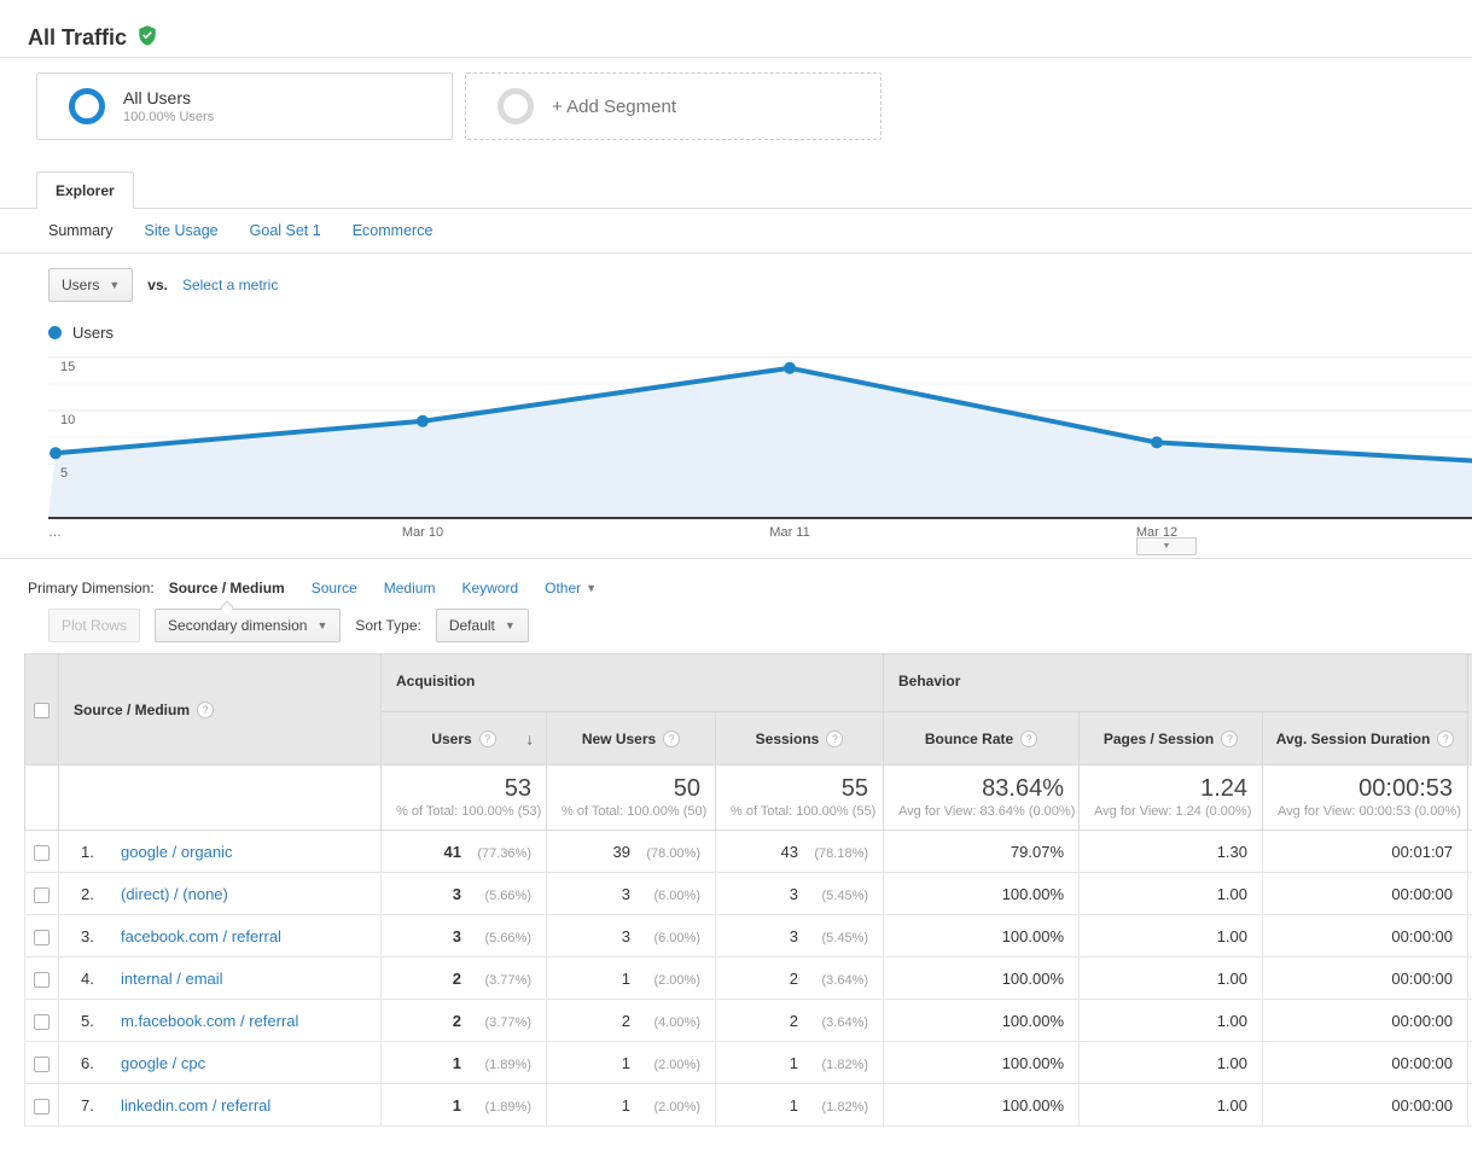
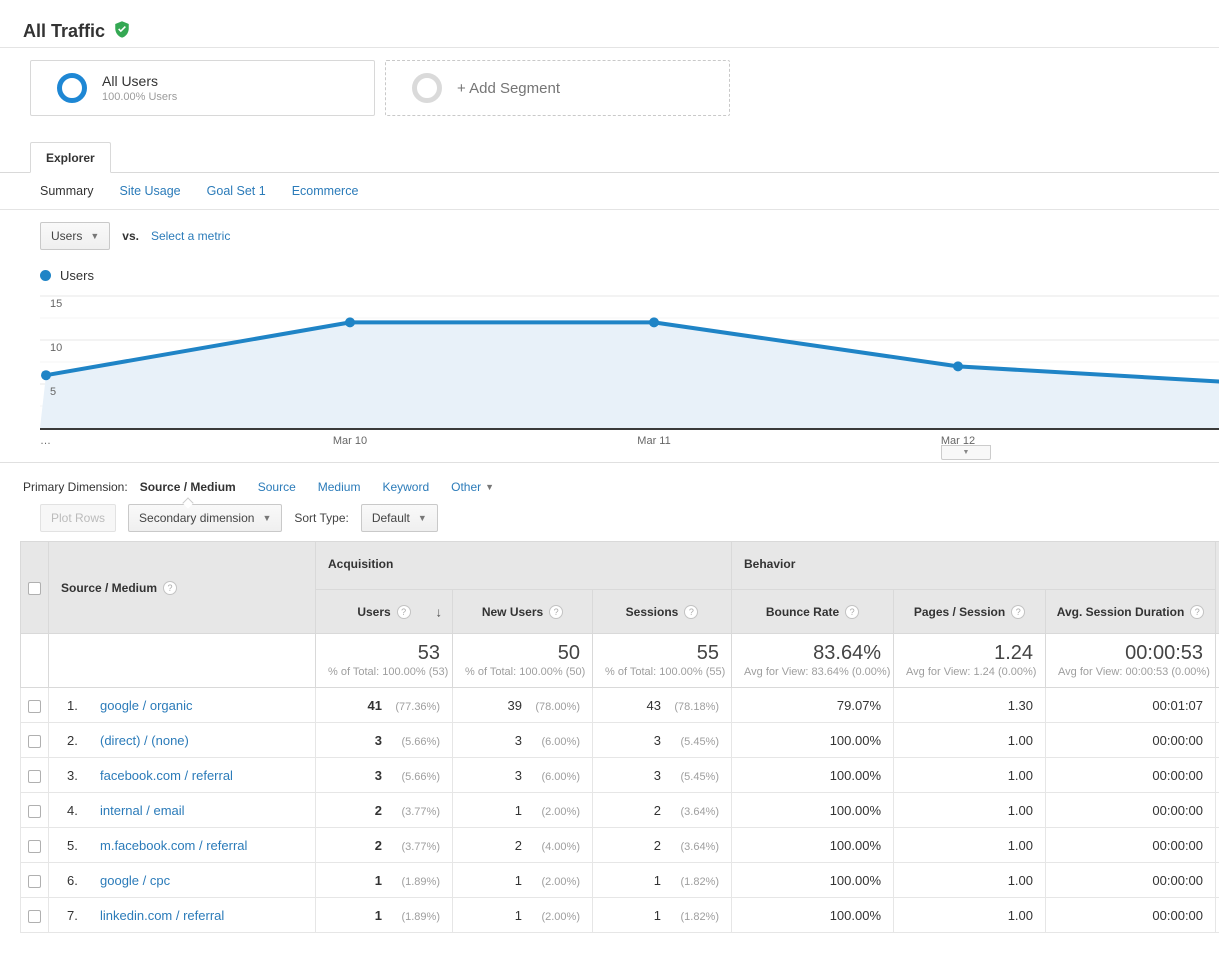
Mar 10: 9 -> 12
Mar 11: 14 -> 12
